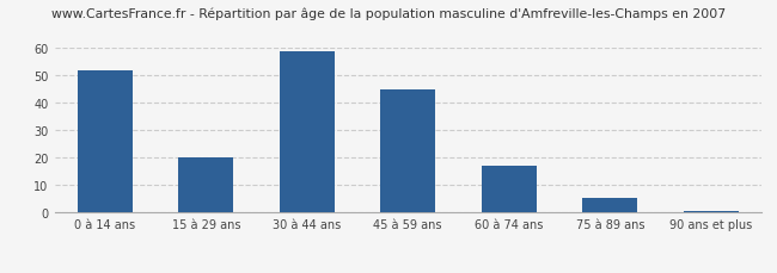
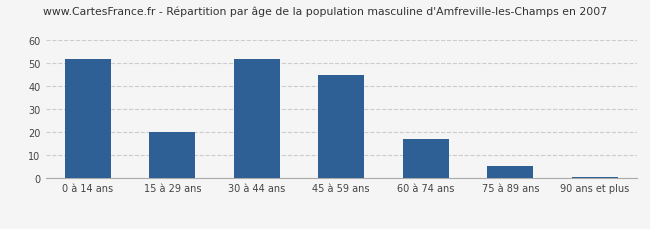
30 à 44 ans: 59.0 -> 52.0
